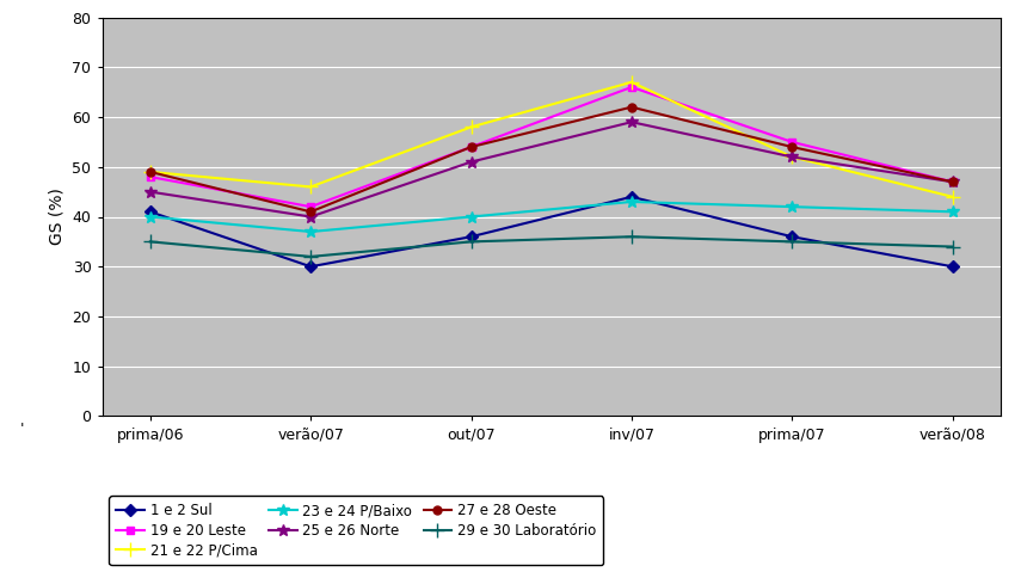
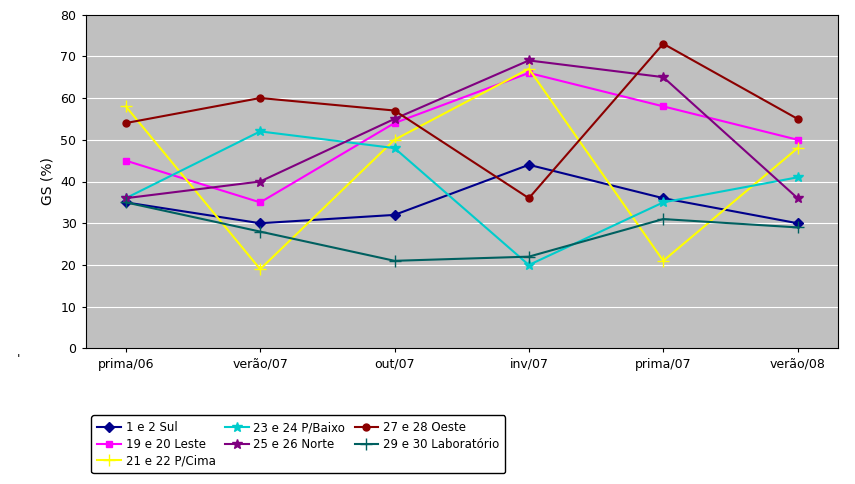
1 e 2 Sul/prima/06: 41 -> 35
19 e 20 Leste/prima/06: 48 -> 45
21 e 22 P/Cima/prima/06: 49 -> 58
23 e 24 P/Baixo/prima/06: 40 -> 36
25 e 26 Norte/prima/06: 45 -> 36
27 e 28 Oeste/prima/06: 49 -> 54
19 e 20 Leste/verão/07: 42 -> 35
21 e 22 P/Cima/verão/07: 46 -> 19
23 e 24 P/Baixo/verão/07: 37 -> 52
27 e 28 Oeste/verão/07: 41 -> 60
29 e 30 Laboratório/verão/07: 32 -> 28
1 e 2 Sul/out/07: 36 -> 32
21 e 22 P/Cima/out/07: 58 -> 50
23 e 24 P/Baixo/out/07: 40 -> 48
25 e 26 Norte/out/07: 51 -> 55
27 e 28 Oeste/out/07: 54 -> 57
29 e 30 Laboratório/out/07: 35 -> 21
23 e 24 P/Baixo/inv/07: 43 -> 20
25 e 26 Norte/inv/07: 59 -> 69
27 e 28 Oeste/inv/07: 62 -> 36
29 e 30 Laboratório/inv/07: 36 -> 22
19 e 20 Leste/prima/07: 55 -> 58
21 e 22 P/Cima/prima/07: 52 -> 21
23 e 24 P/Baixo/prima/07: 42 -> 35
25 e 26 Norte/prima/07: 52 -> 65
27 e 28 Oeste/prima/07: 54 -> 73
29 e 30 Laboratório/prima/07: 35 -> 31
19 e 20 Leste/verão/08: 47 -> 50
21 e 22 P/Cima/verão/08: 44 -> 48
25 e 26 Norte/verão/08: 47 -> 36
27 e 28 Oeste/verão/08: 47 -> 55
29 e 30 Laboratório/verão/08: 34 -> 29
